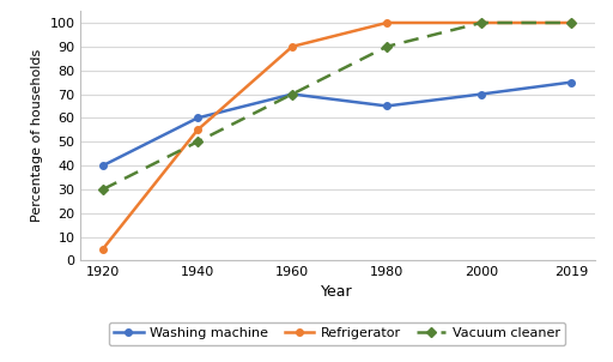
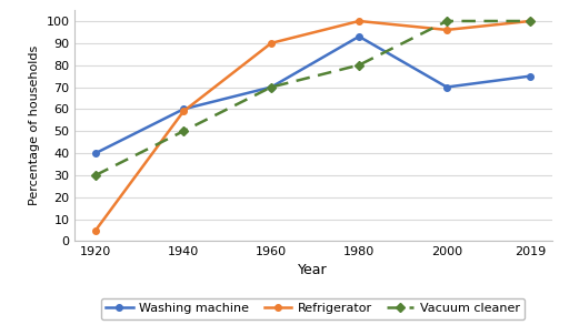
Refrigerator/1940: 55 -> 59
Washing machine/1980: 65 -> 93
Vacuum cleaner/1980: 90 -> 80
Refrigerator/2000: 100 -> 96
